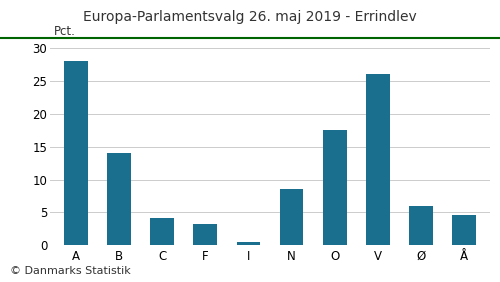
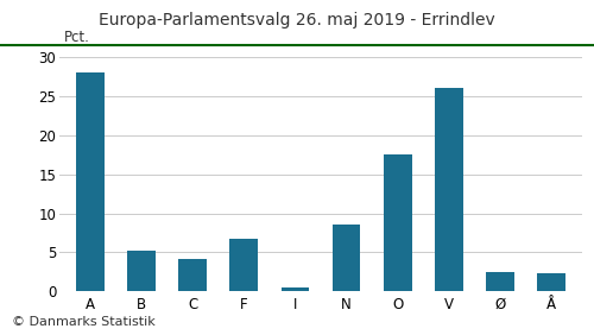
B: 14.0 -> 5.2
F: 3.2 -> 6.7
Ø: 6.0 -> 2.5
Å: 4.6 -> 2.4
